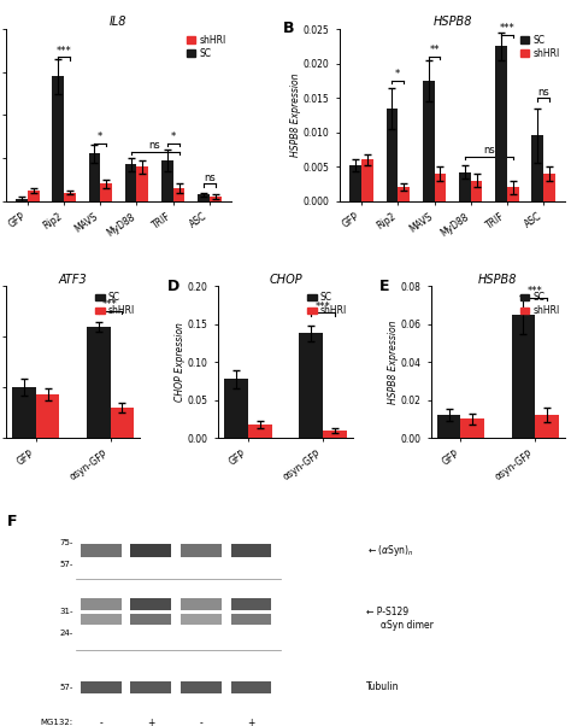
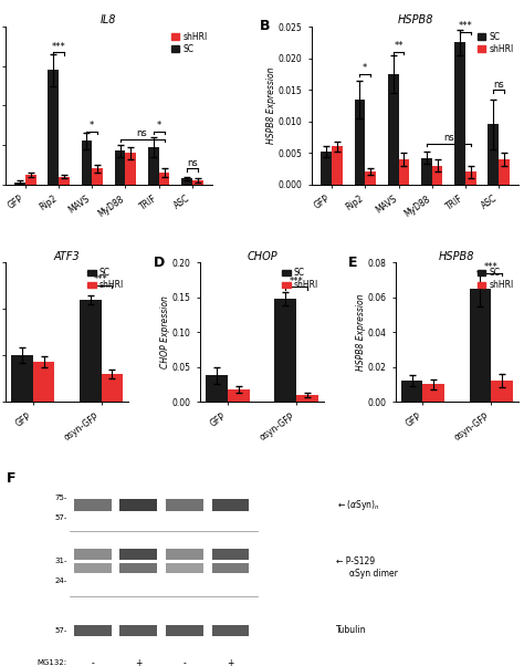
CHOP/SC/GFP: 0.078 -> 0.038
CHOP/SC/αsyn-GFP: 0.138 -> 0.148
